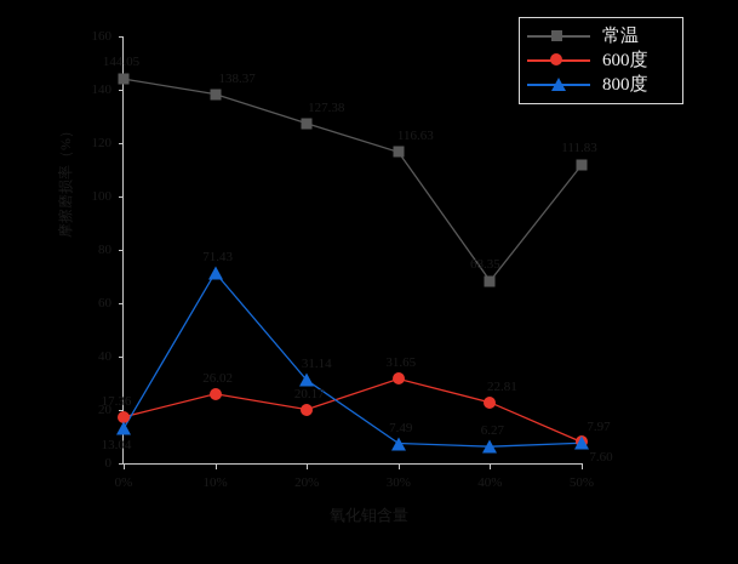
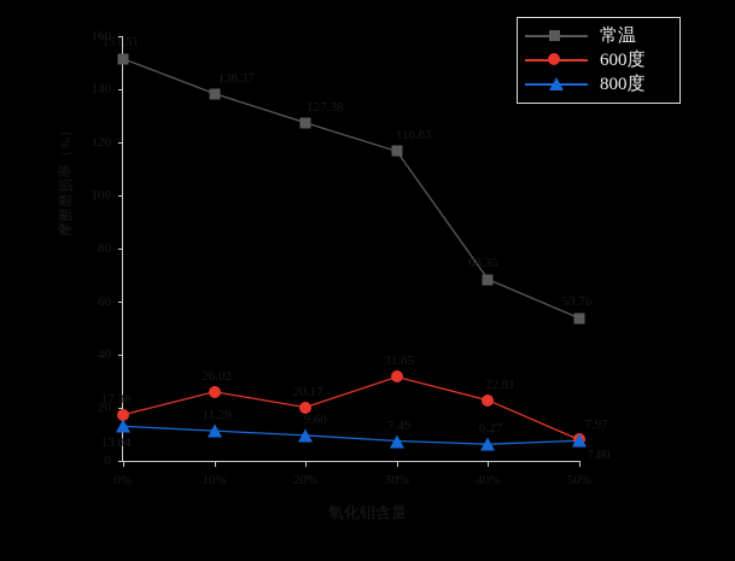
常温/0%: 144.05 -> 151.51
800度/10%: 71.43 -> 11.29
800度/20%: 31.14 -> 9.60
常温/50%: 111.83 -> 53.76
